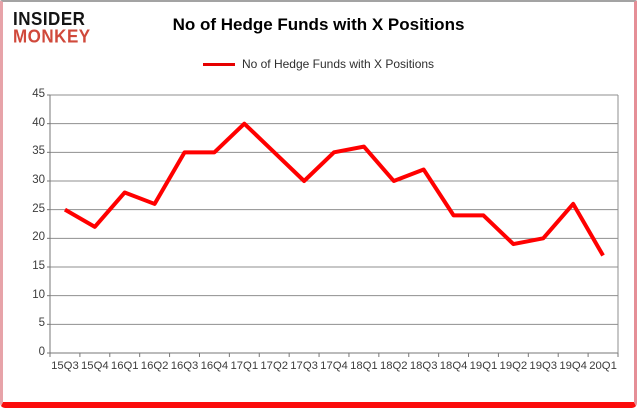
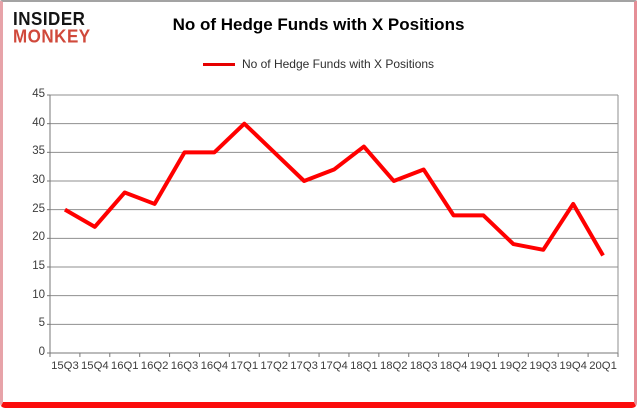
17Q4: 35 -> 32
19Q3: 20 -> 18
